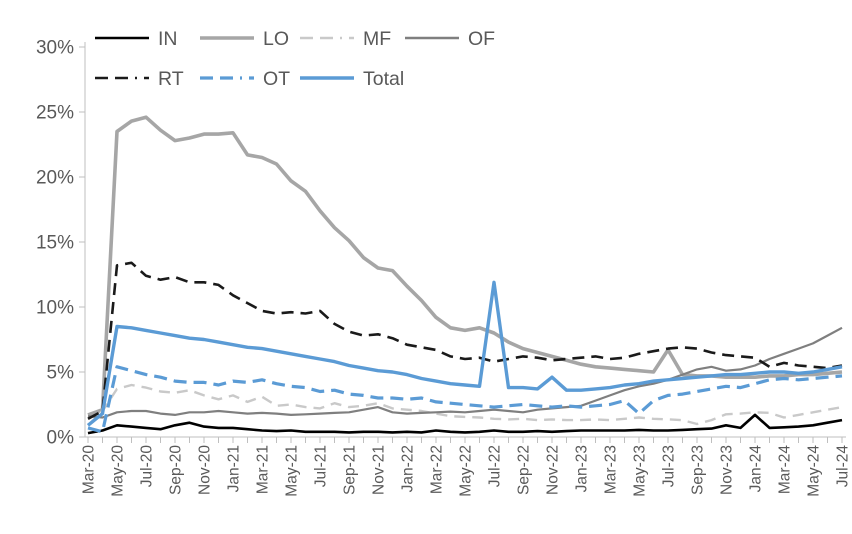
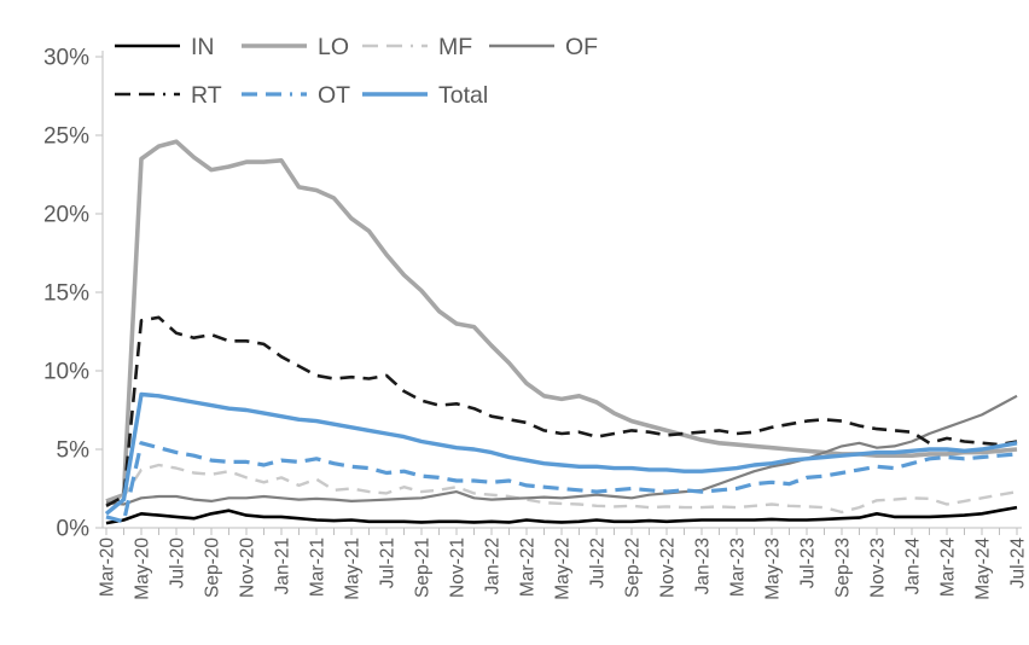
Total/Jul-22: 11.9% -> 3.9%
Total/Nov-22: 4.6% -> 3.7%
OT/May-23: 1.8% -> 2.9%
LO/Jul-23: 6.7% -> 4.9%
IN/Jan-24: 1.7% -> 0.7%
